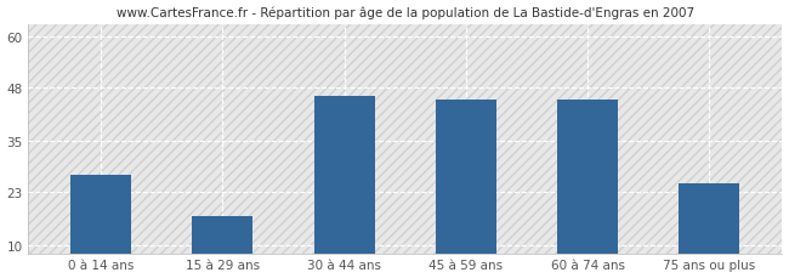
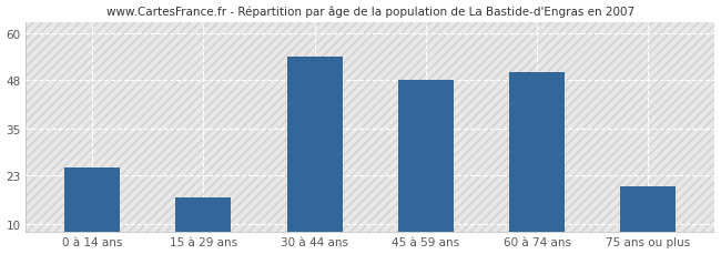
0 à 14 ans: 27 -> 25
30 à 44 ans: 46 -> 54
45 à 59 ans: 45 -> 48
60 à 74 ans: 45 -> 50
75 ans ou plus: 25 -> 20
